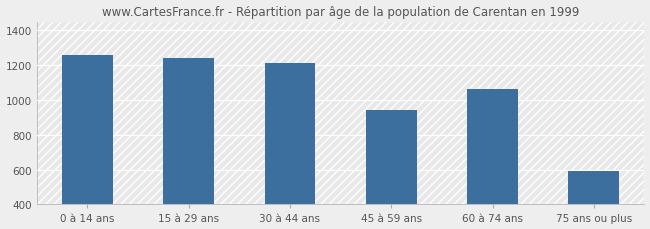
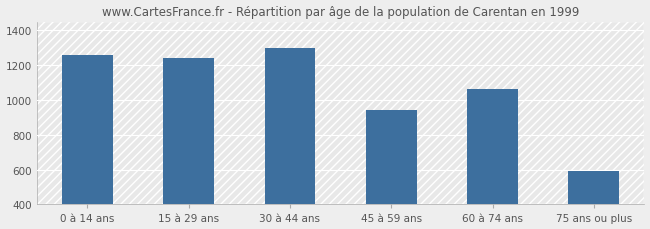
30 à 44 ans: 1210 -> 1300
